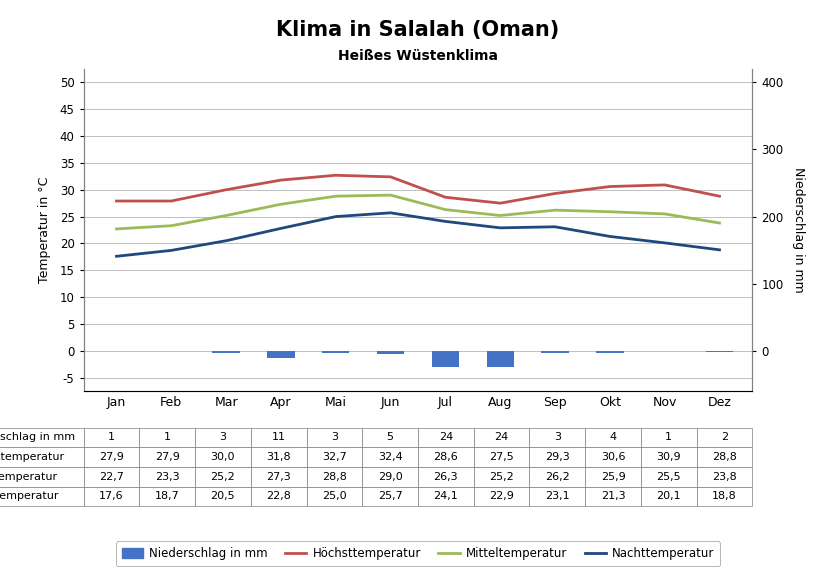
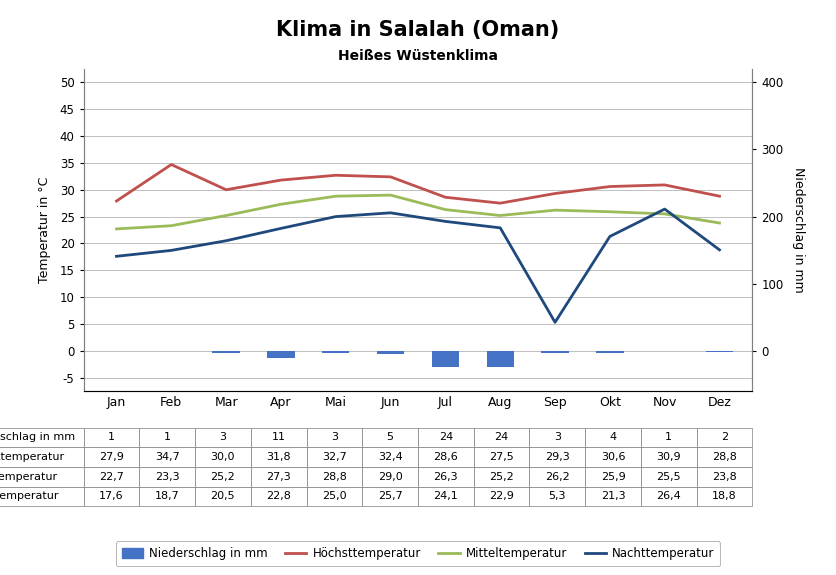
Höchsttemperatur/Feb: 27,9 -> 34,7
Nachttemperatur/Sep: 23,1 -> 5,3
Nachttemperatur/Nov: 20,1 -> 26,4
